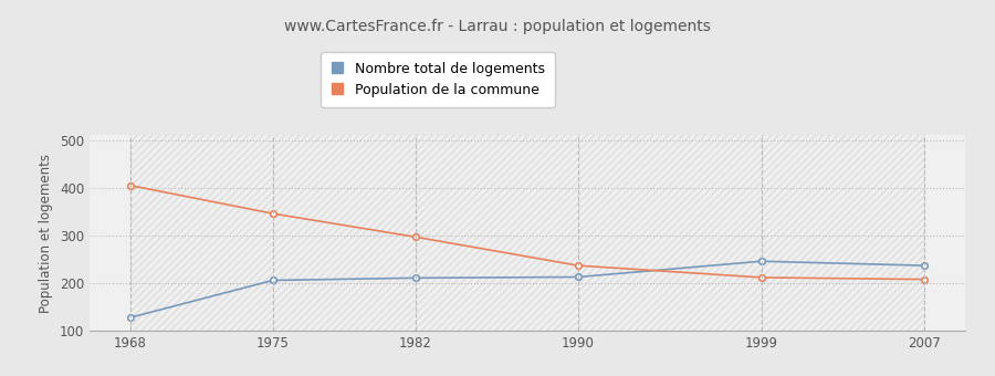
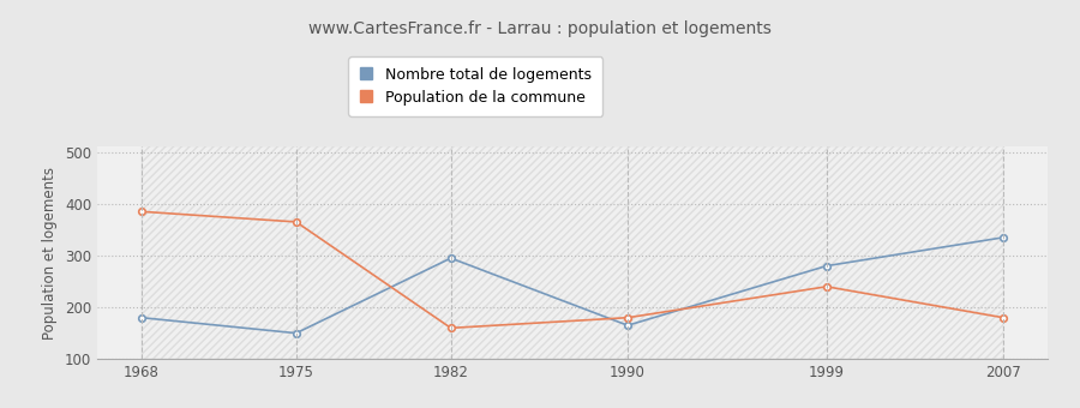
Nombre total de logements/1968: 128 -> 180
Population de la commune/1968: 405 -> 385
Nombre total de logements/1975: 206 -> 150
Population de la commune/1975: 346 -> 365
Nombre total de logements/1982: 211 -> 295
Population de la commune/1982: 297 -> 160
Nombre total de logements/1990: 213 -> 165
Population de la commune/1990: 237 -> 180
Nombre total de logements/1999: 246 -> 280
Population de la commune/1999: 212 -> 240
Nombre total de logements/2007: 237 -> 335
Population de la commune/2007: 208 -> 180
